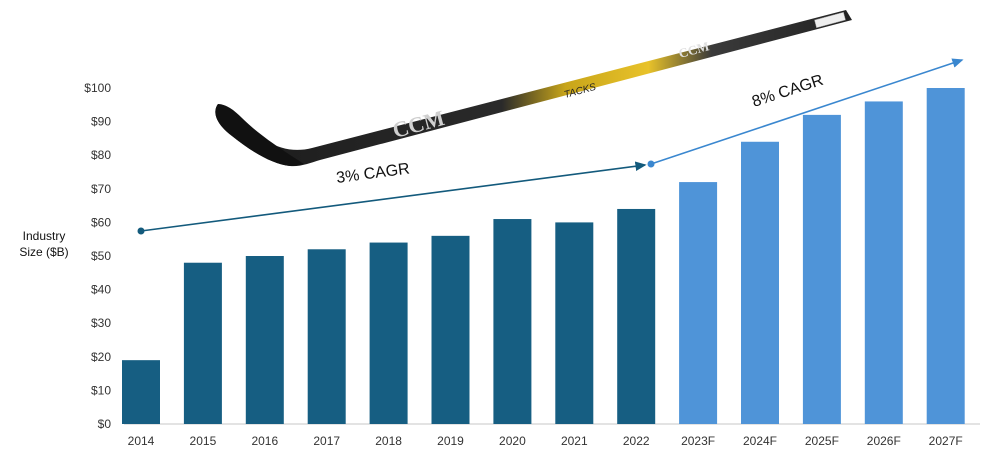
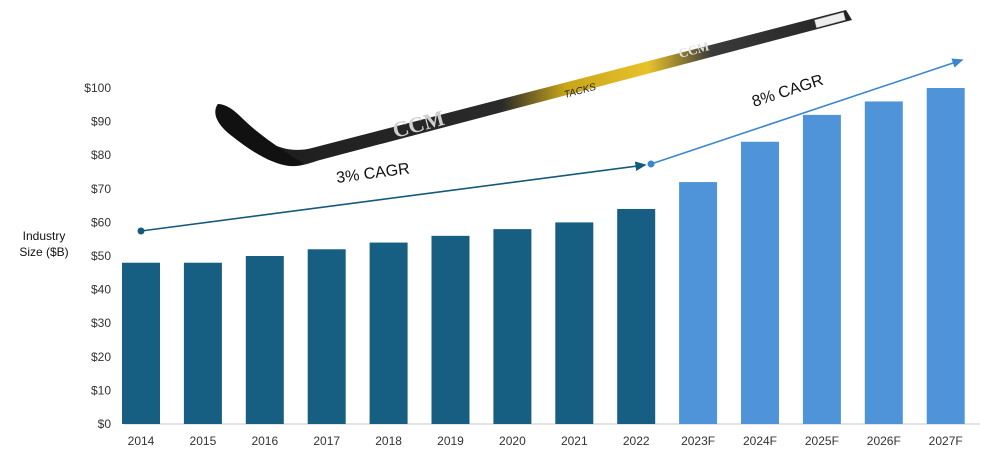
2014: $19 -> $48
2020: $61 -> $58
